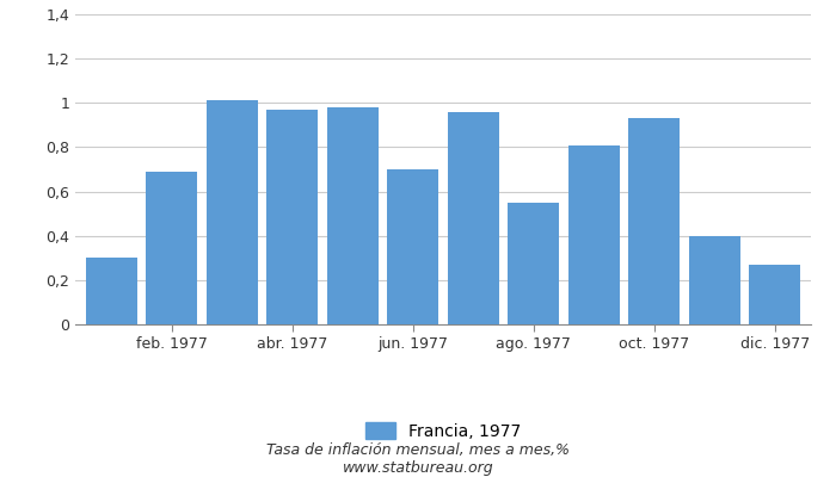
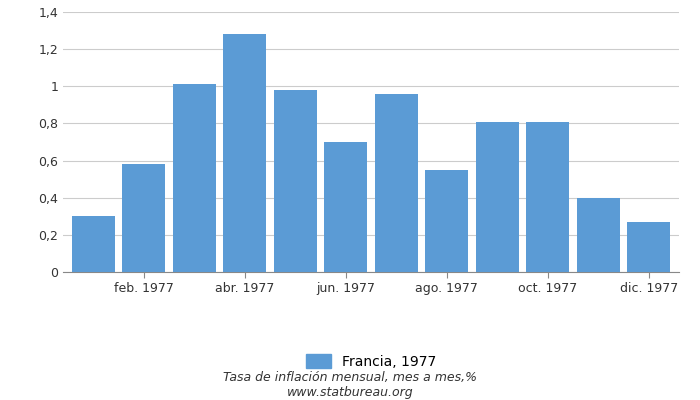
feb. 1977: 0,69 -> 0,58
abr. 1977: 0,97 -> 1,28
oct. 1977: 0,93 -> 0,81
